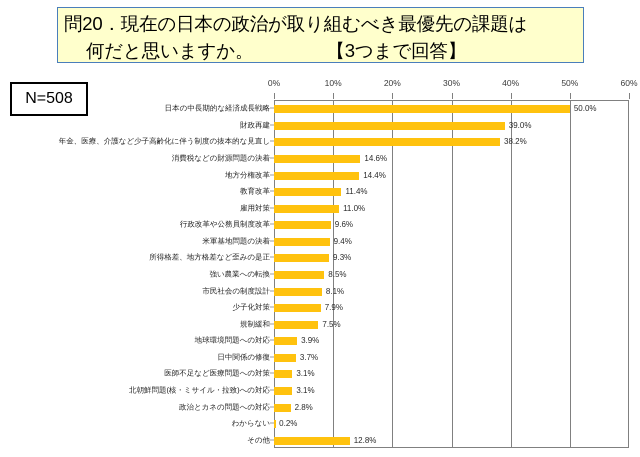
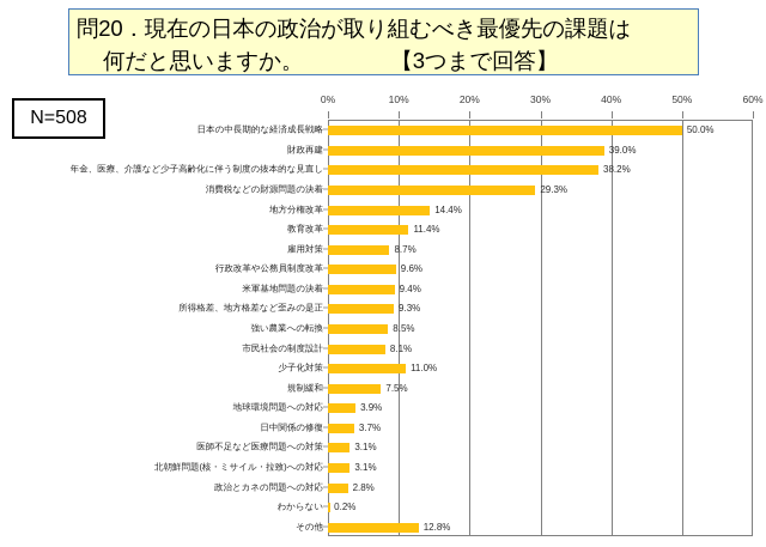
消費税などの財源問題の決着: 14.6% -> 29.3%
雇用対策: 11.0% -> 8.7%
少子化対策: 7.9% -> 11.0%
